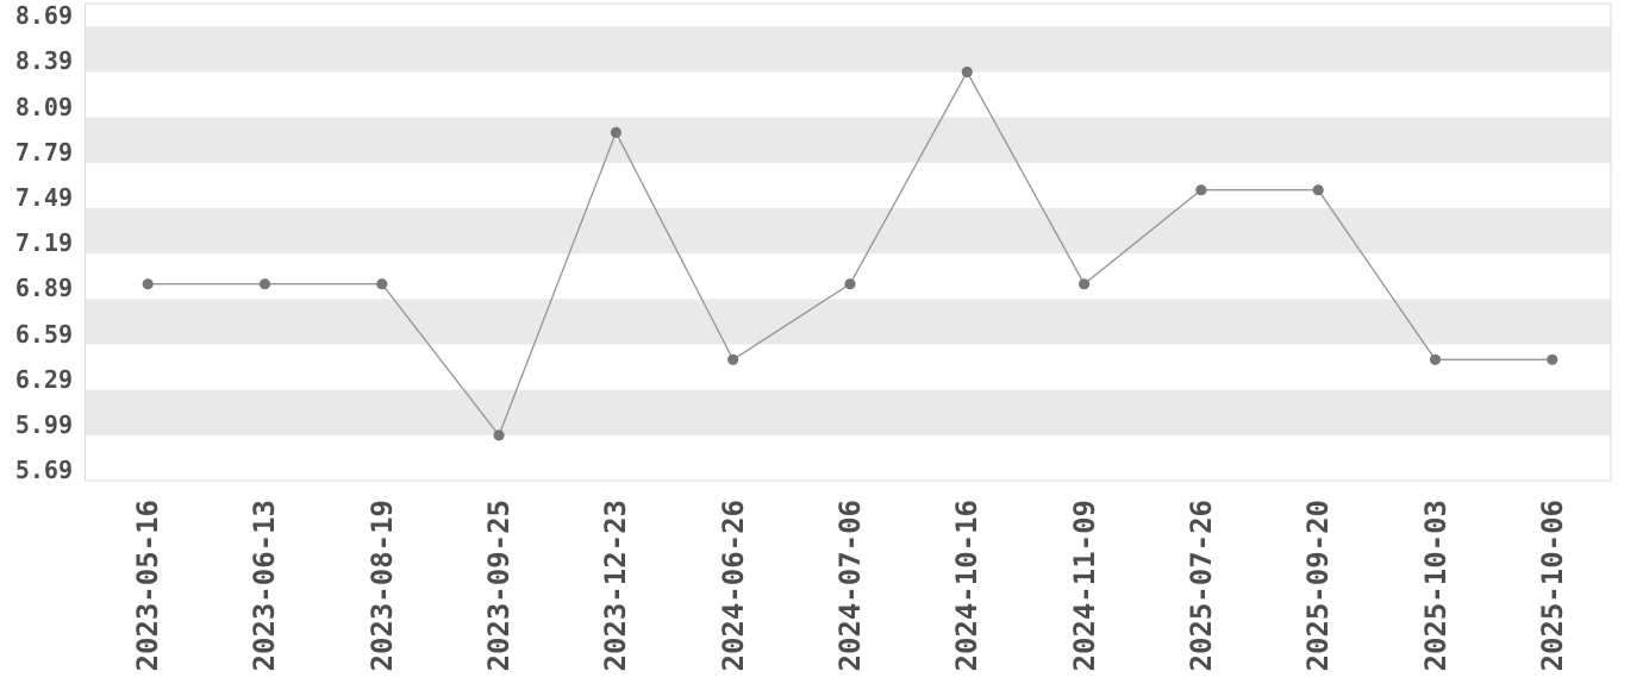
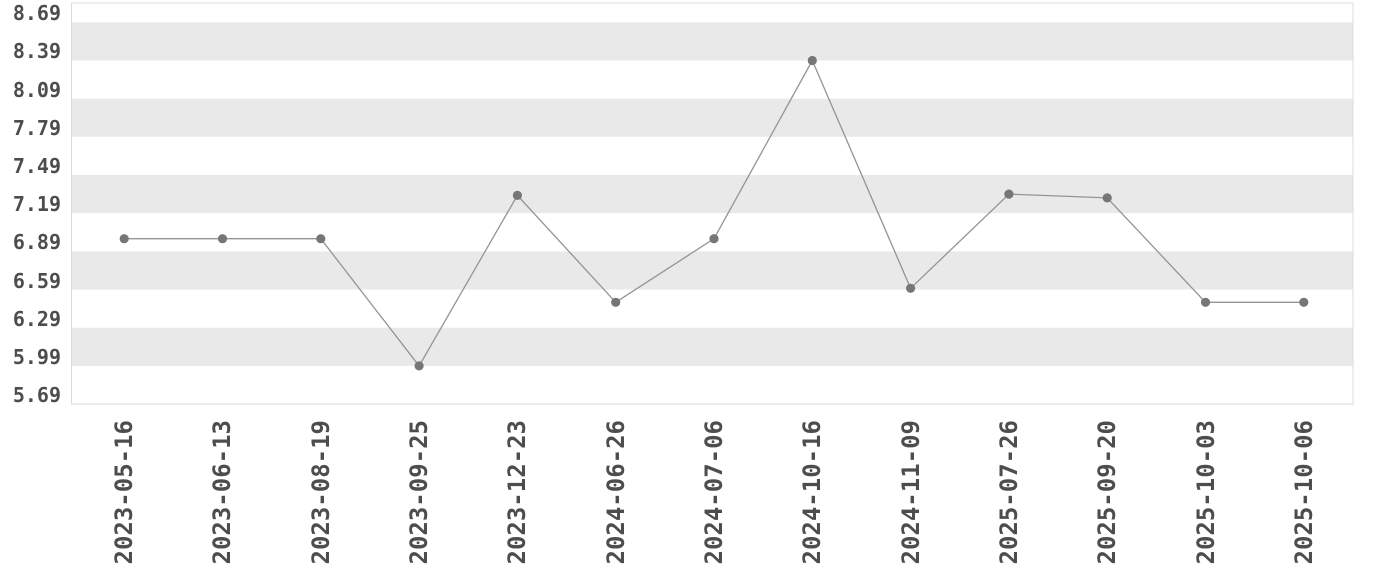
2023-12-23: 7.99 -> 7.33
2024-11-09: 6.99 -> 6.60
2025-07-26: 7.61 -> 7.34
2025-09-20: 7.61 -> 7.31
